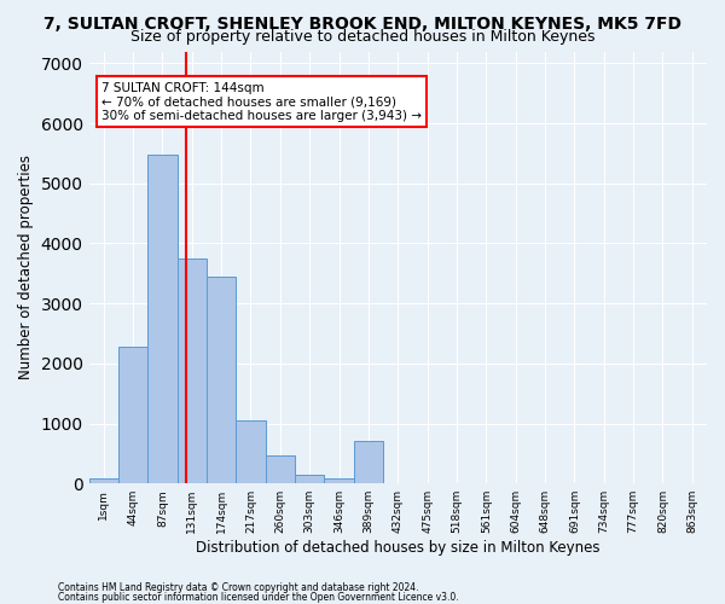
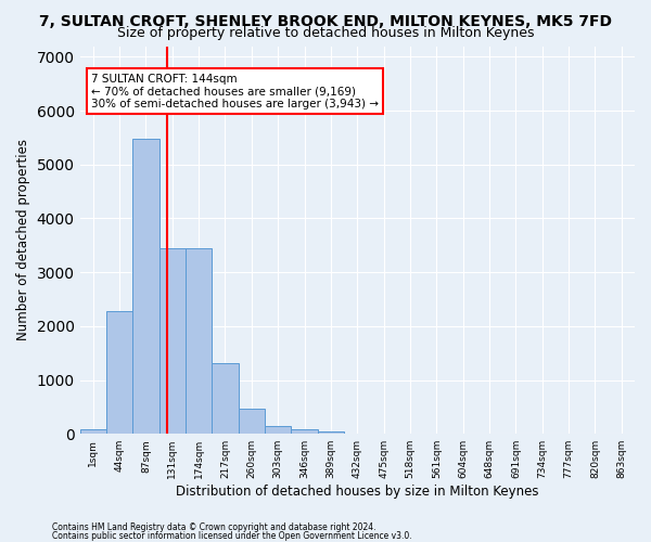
131sqm: 3750 -> 3440
217sqm: 1050 -> 1310
389sqm: 700 -> 50
